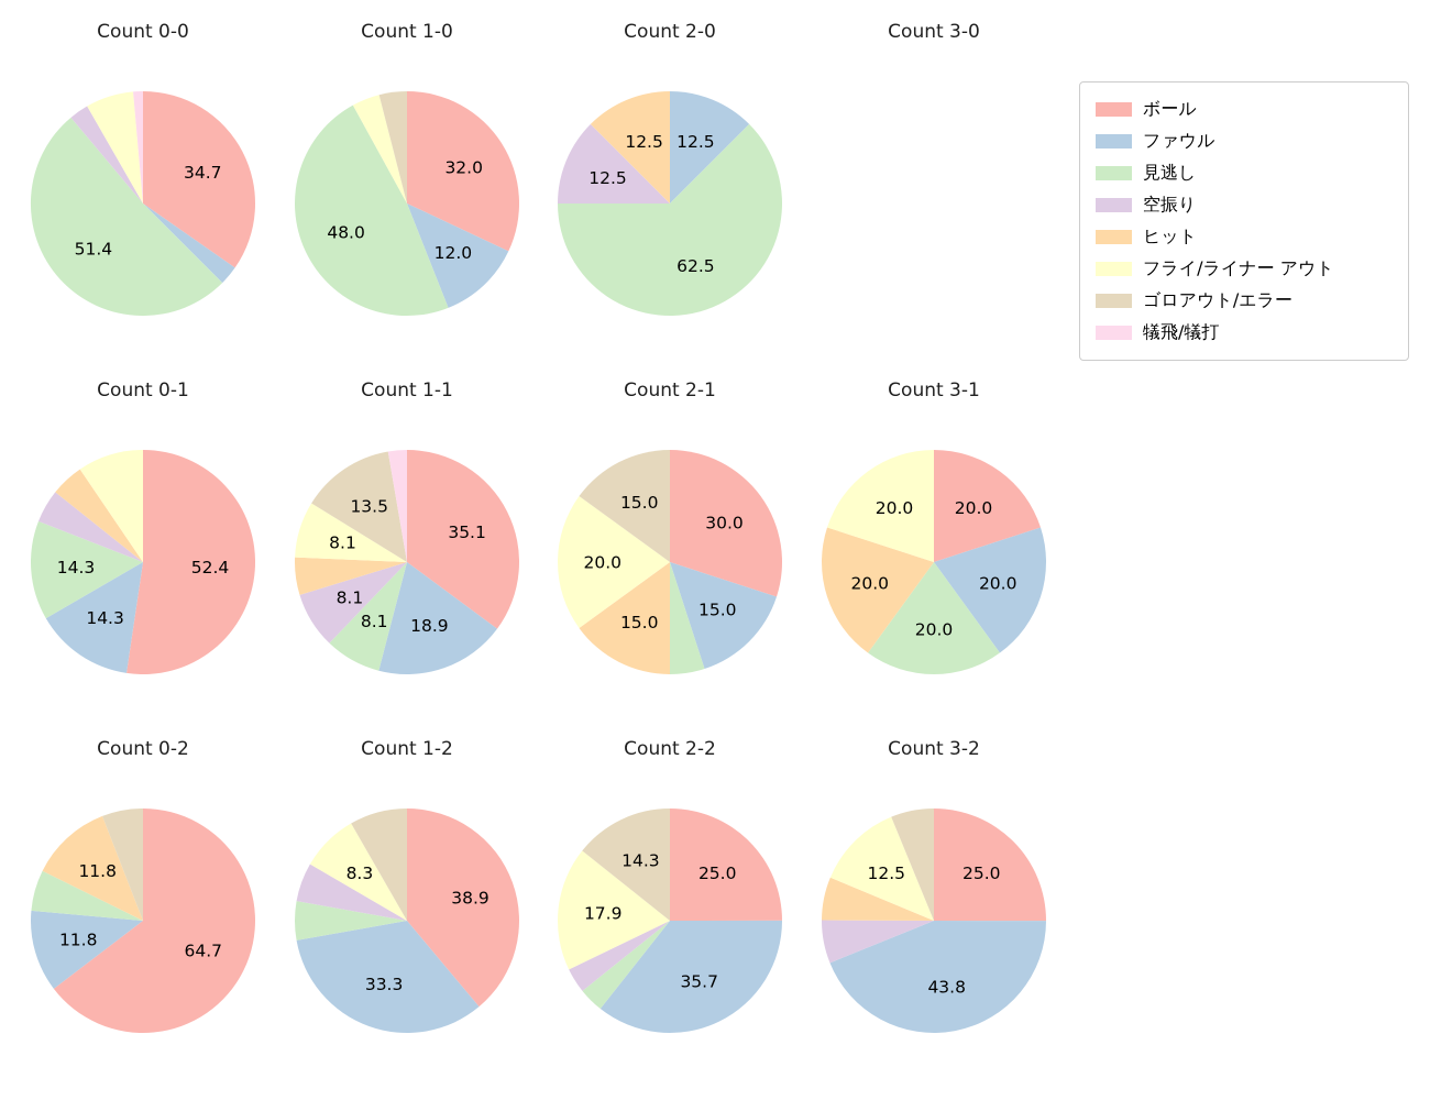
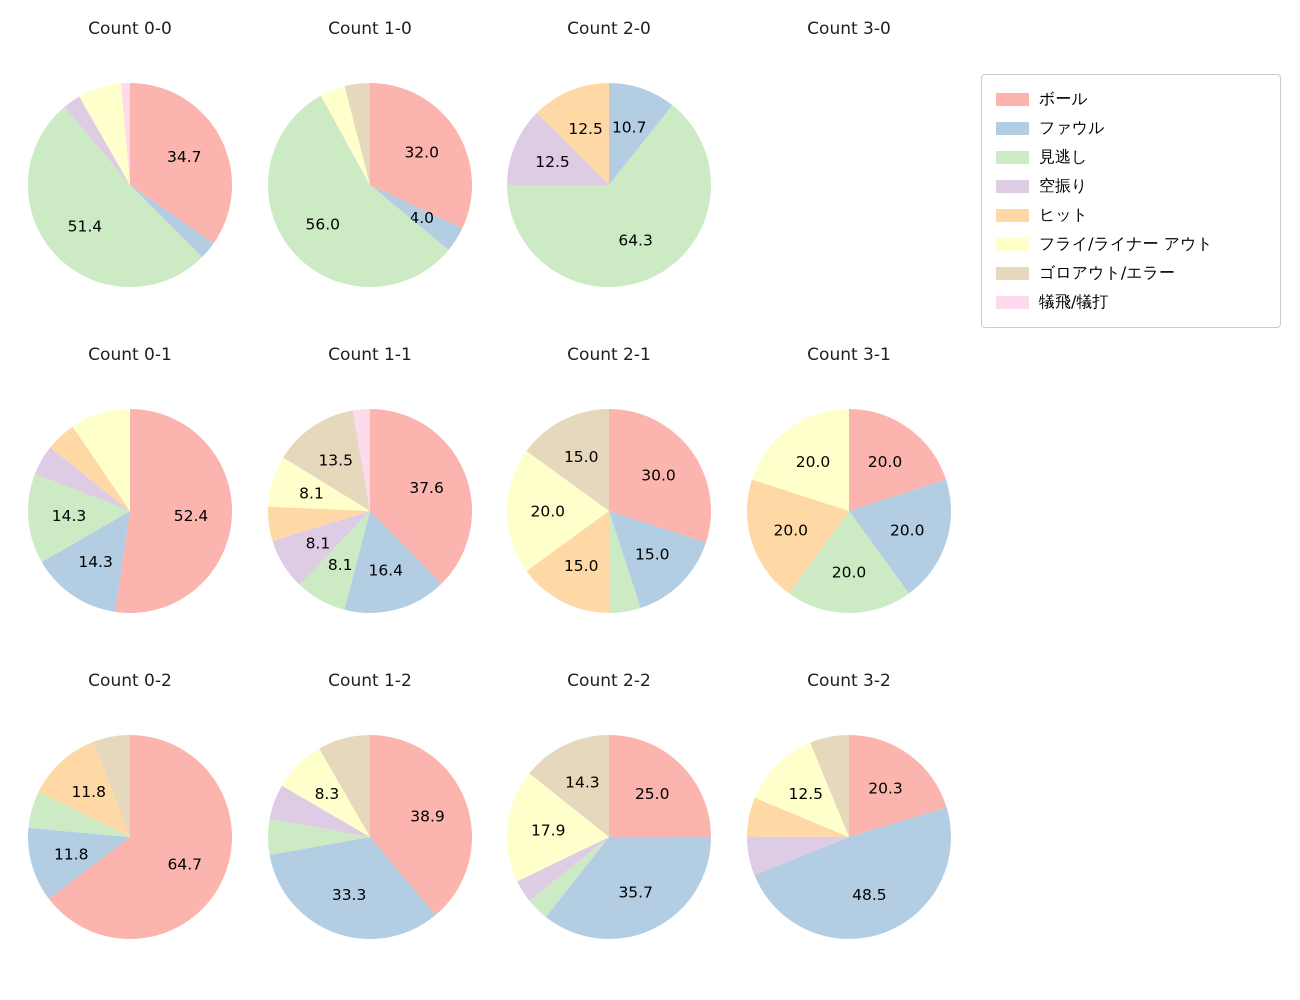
Count 1-0/ファウル: 12.0 -> 4.0
Count 1-0/見逃し: 48.0 -> 56.0
Count 2-0/ファウル: 12.5 -> 10.7
Count 2-0/見逃し: 62.5 -> 64.3
Count 1-1/ボール: 35.1 -> 37.6
Count 1-1/ファウル: 18.9 -> 16.4
Count 3-2/ボール: 25.0 -> 20.3
Count 3-2/ファウル: 43.8 -> 48.5
